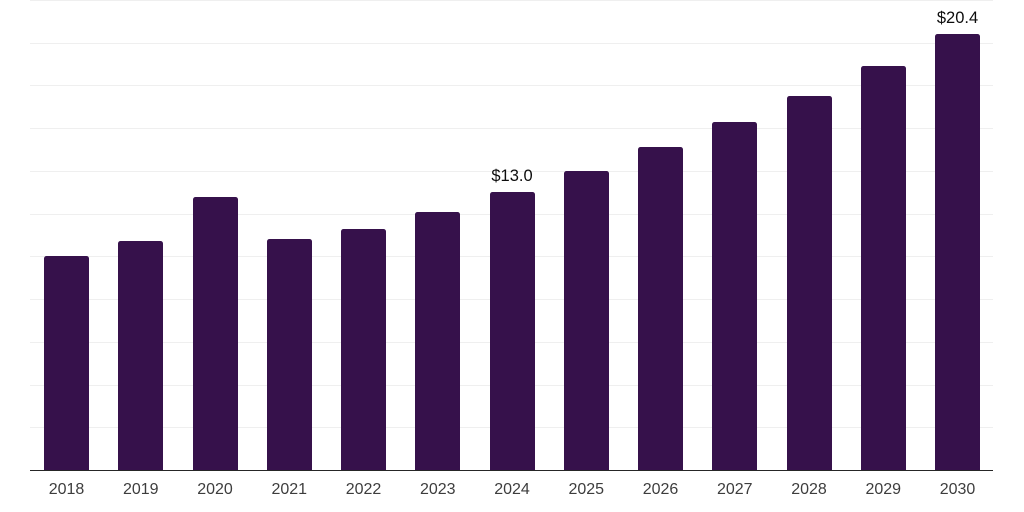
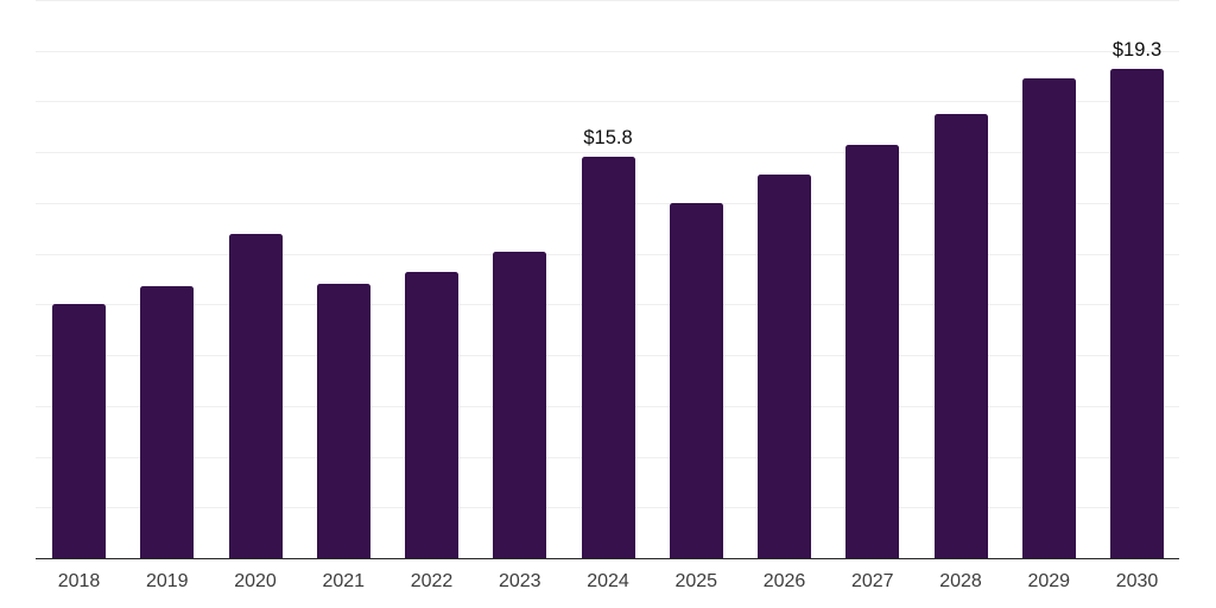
2024: $13.0 -> $15.8
2030: $20.4 -> $19.3
